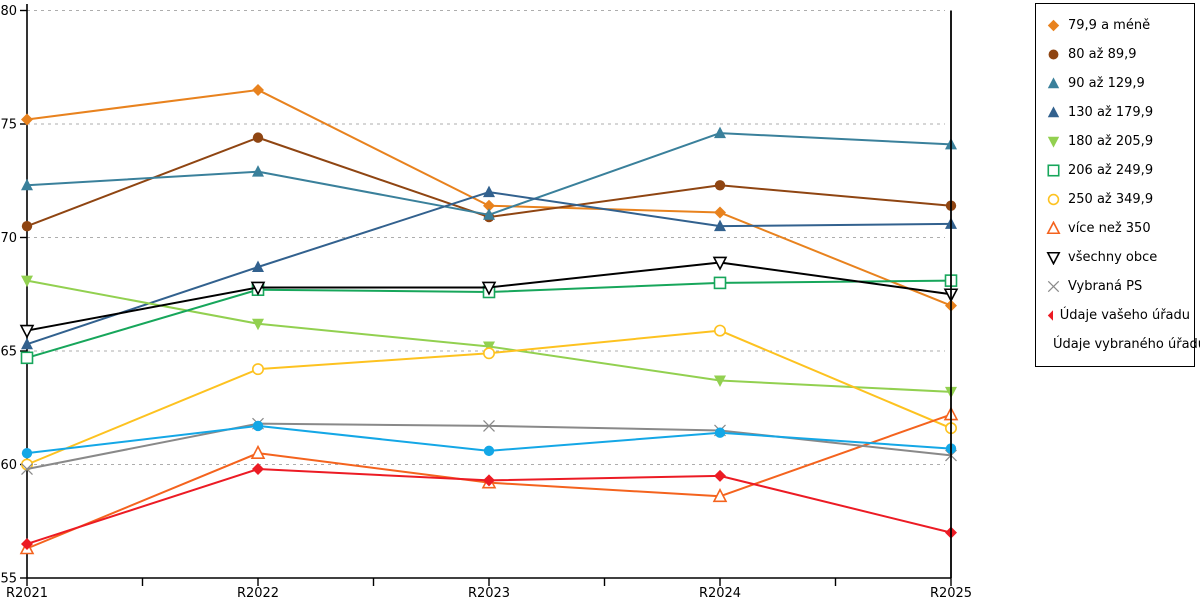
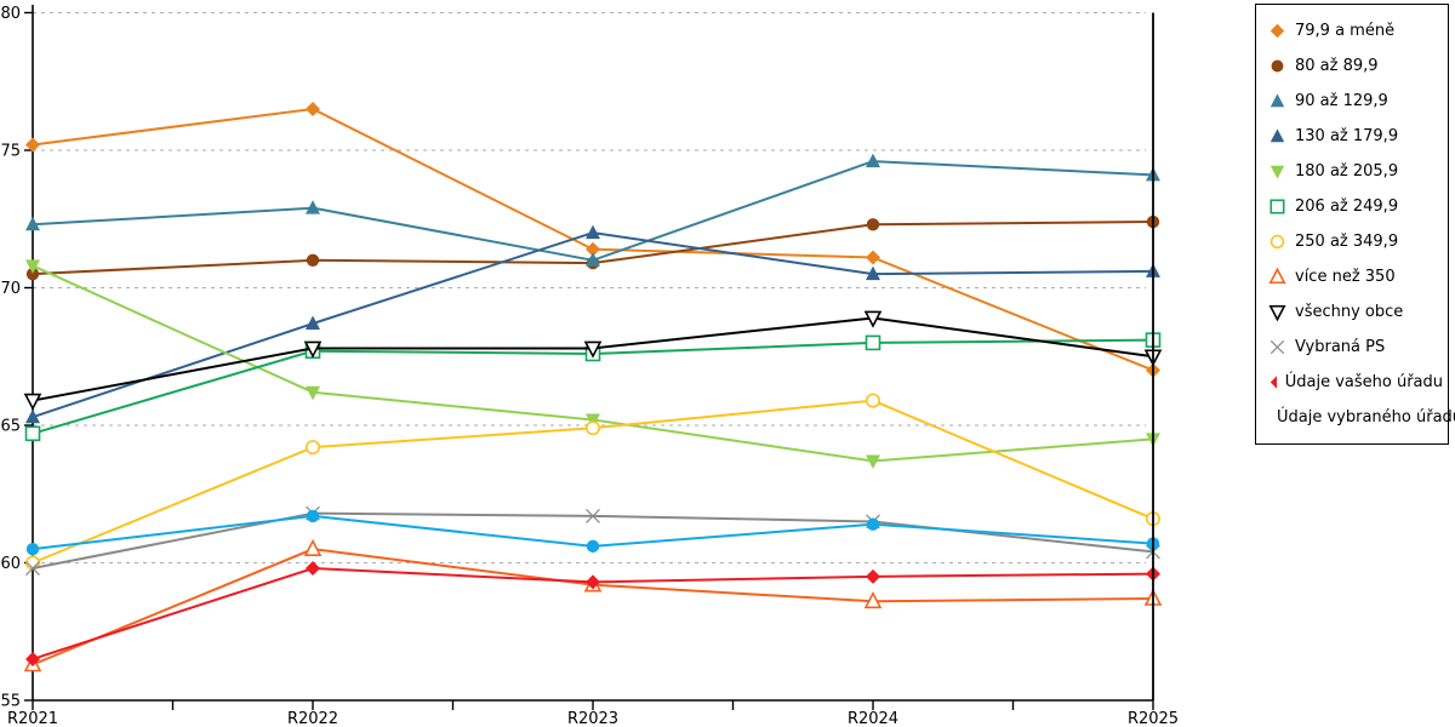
180 až 205,9/R2021: 68.1 -> 70.8
80 až 89,9/R2022: 74.4 -> 71.0
80 až 89,9/R2025: 71.4 -> 72.4
180 až 205,9/R2025: 63.2 -> 64.5
více než 350/R2025: 62.2 -> 58.7
Údaje vašeho úřadu/R2025: 57.0 -> 59.6
